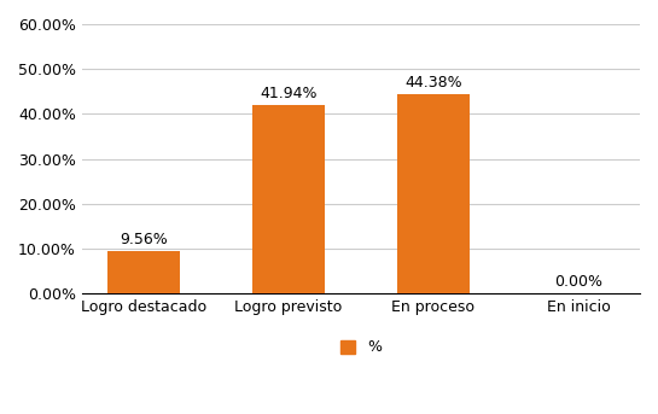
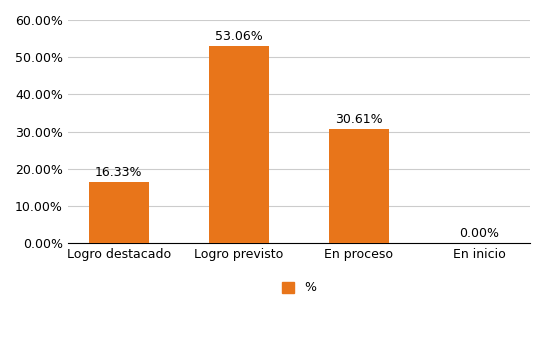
Logro destacado: 9.56% -> 16.33%
Logro previsto: 41.94% -> 53.06%
En proceso: 44.38% -> 30.61%
